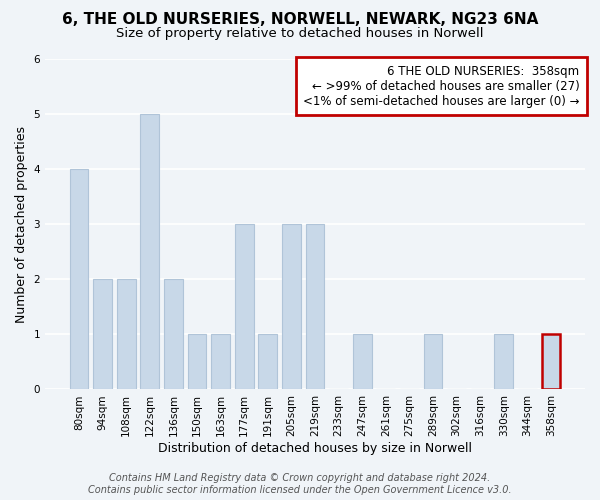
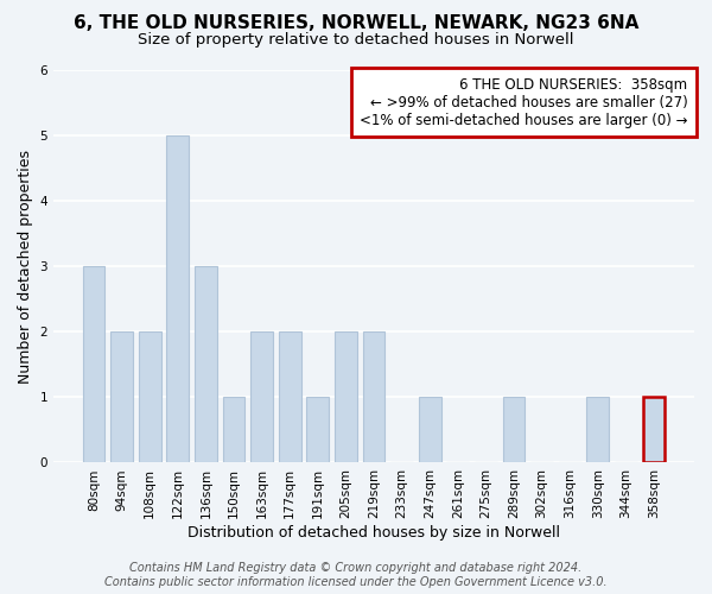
80sqm: 4 -> 3
136sqm: 2 -> 3
163sqm: 1 -> 2
177sqm: 3 -> 2
205sqm: 3 -> 2
219sqm: 3 -> 2
